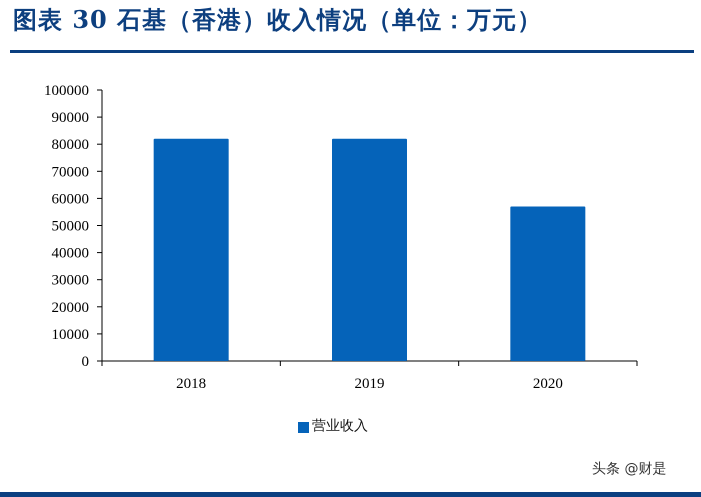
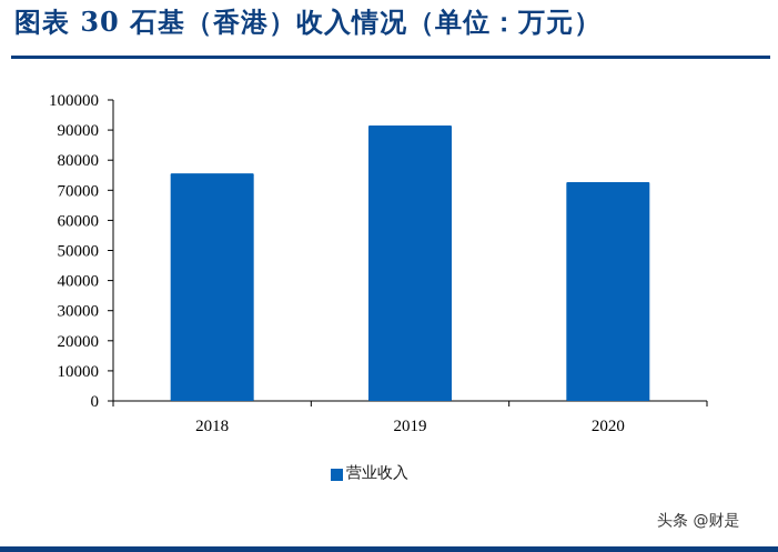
2018: 82000 -> 76000
2019: 82000 -> 92000
2020: 57000 -> 73000
